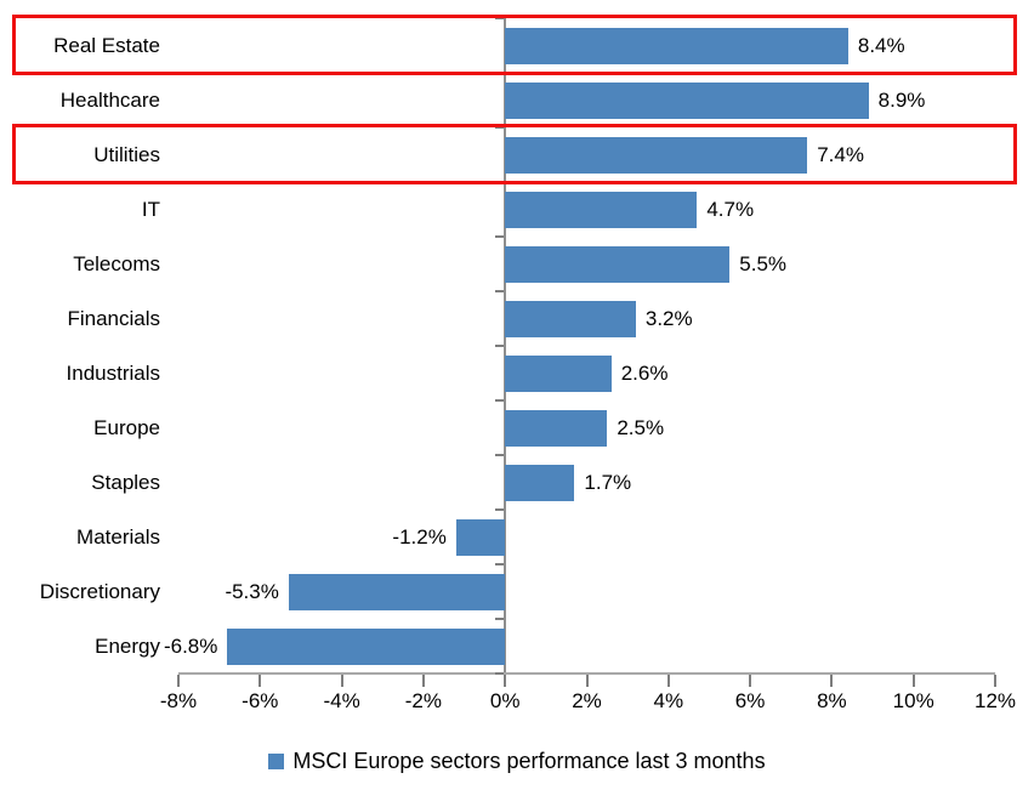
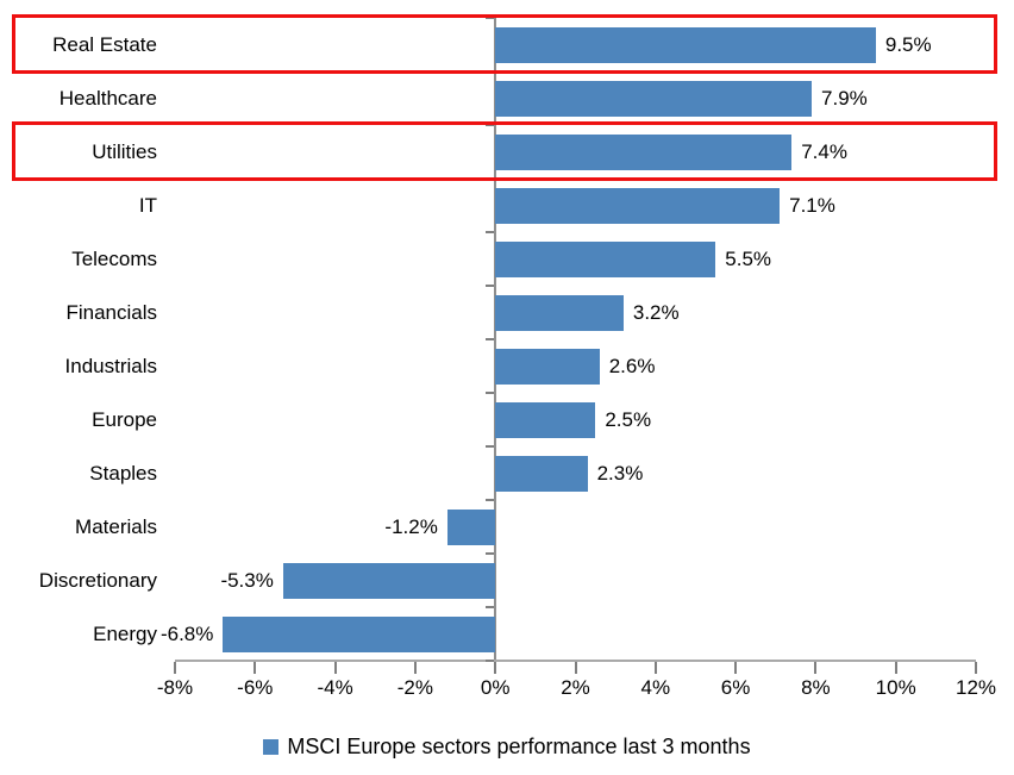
Real Estate: 8.4% -> 9.5%
Healthcare: 8.9% -> 7.9%
IT: 4.7% -> 7.1%
Staples: 1.7% -> 2.3%
